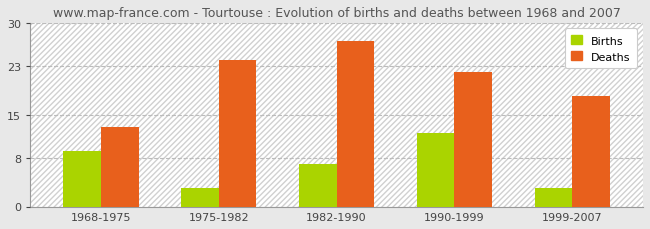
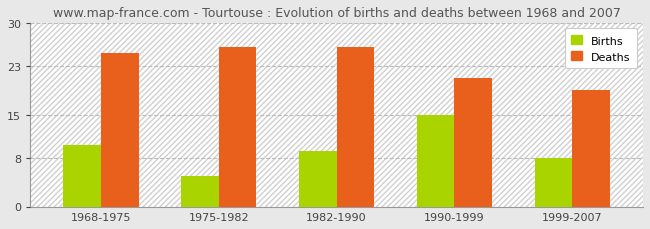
Births/1968-1975: 9 -> 10
Deaths/1968-1975: 13 -> 25
Births/1975-1982: 3 -> 5
Deaths/1975-1982: 24 -> 26
Births/1982-1990: 7 -> 9
Deaths/1982-1990: 27 -> 26
Births/1990-1999: 12 -> 15
Deaths/1990-1999: 22 -> 21
Births/1999-2007: 3 -> 8
Deaths/1999-2007: 18 -> 19
